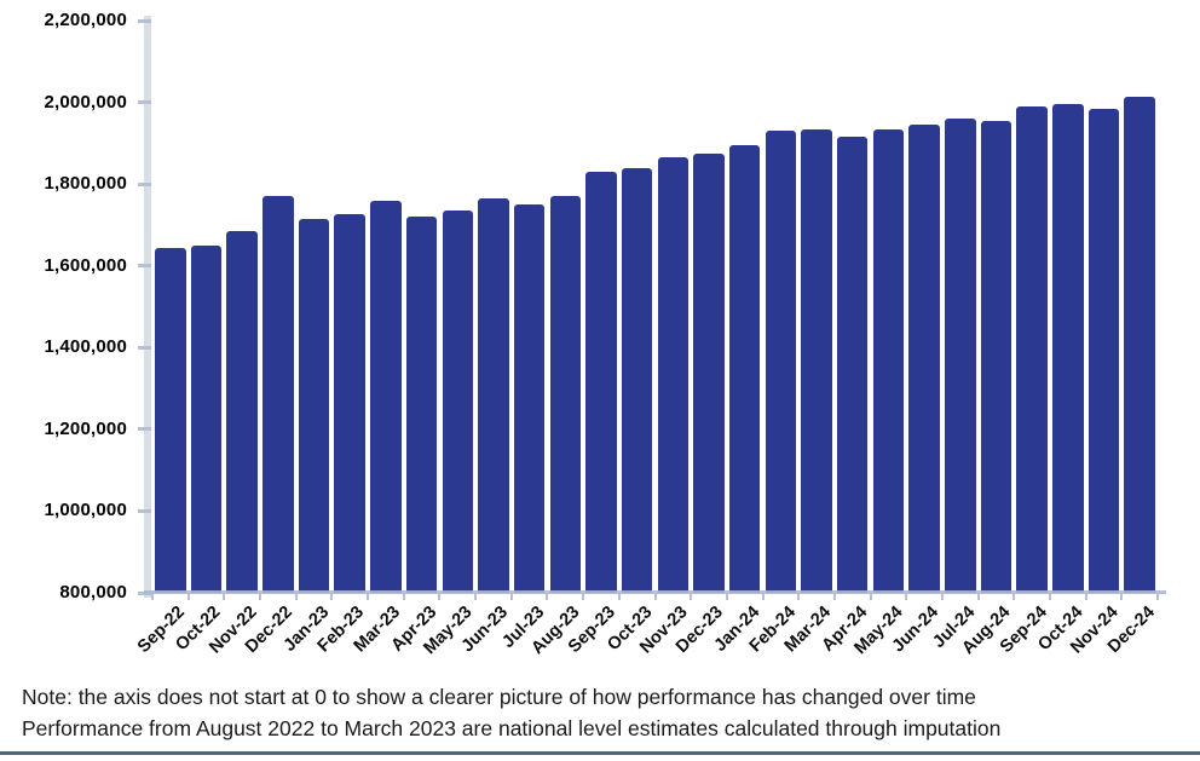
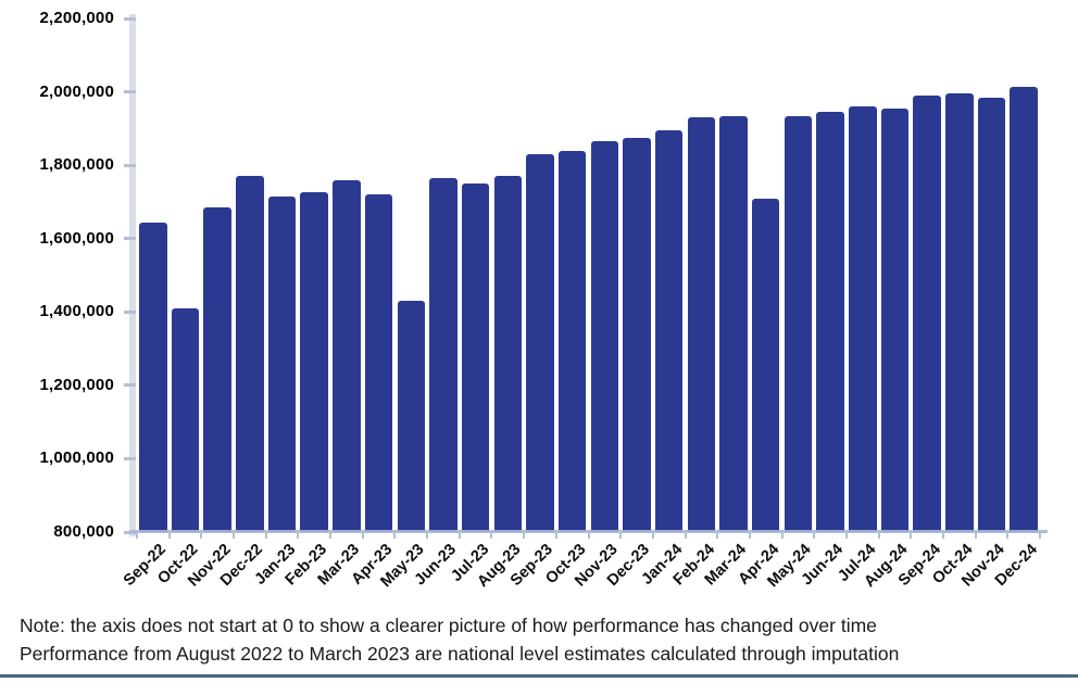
Oct-22: 1650000 -> 1410000
May-23: 1740000 -> 1430000
Apr-24: 1920000 -> 1710000
